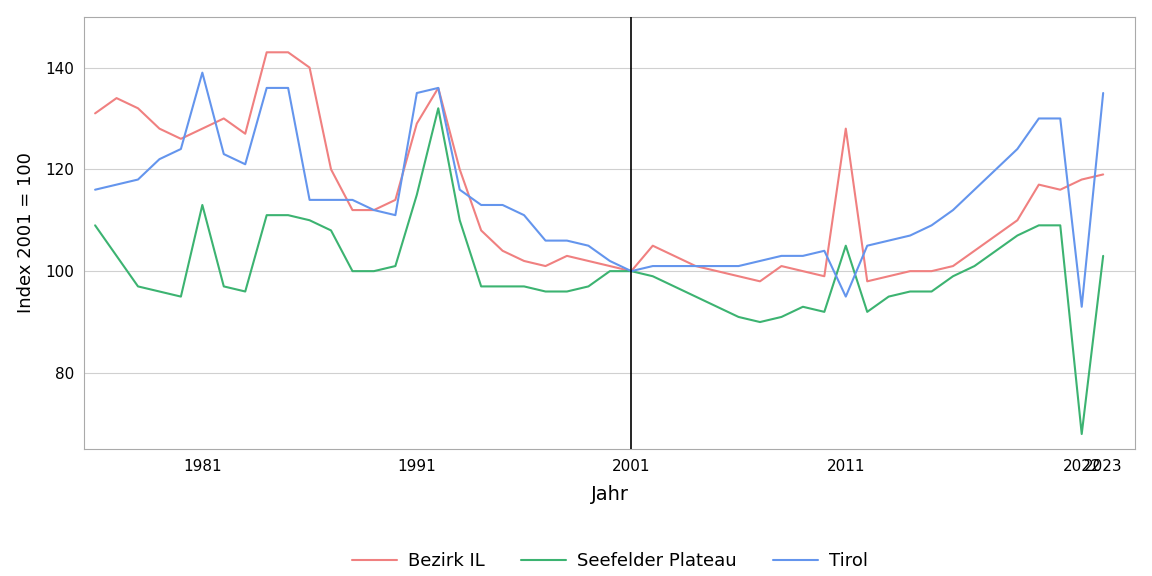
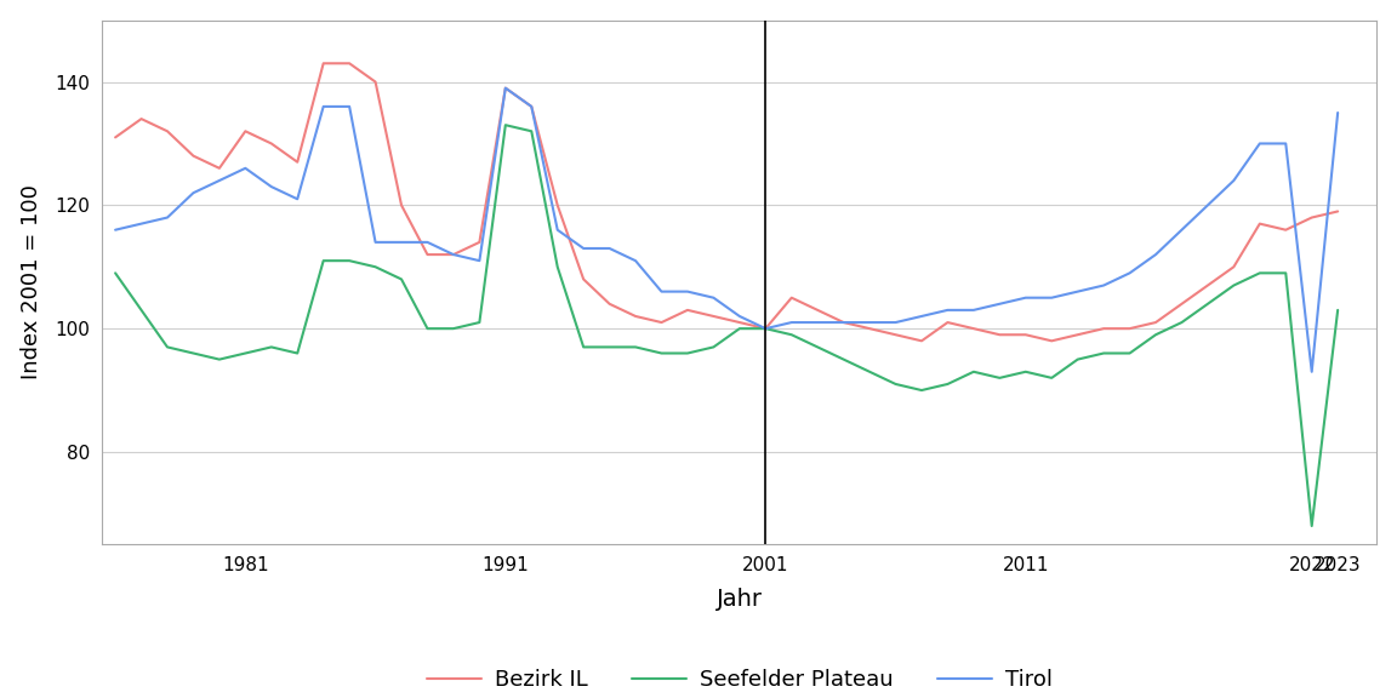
Bezirk IL/1981: 128 -> 132
Seefelder Plateau/1981: 113 -> 96
Tirol/1981: 139 -> 126
Bezirk IL/1991: 129 -> 139
Seefelder Plateau/1991: 115 -> 133
Tirol/1991: 135 -> 139
Bezirk IL/2011: 128 -> 99
Seefelder Plateau/2011: 105 -> 93
Tirol/2011: 95 -> 105
